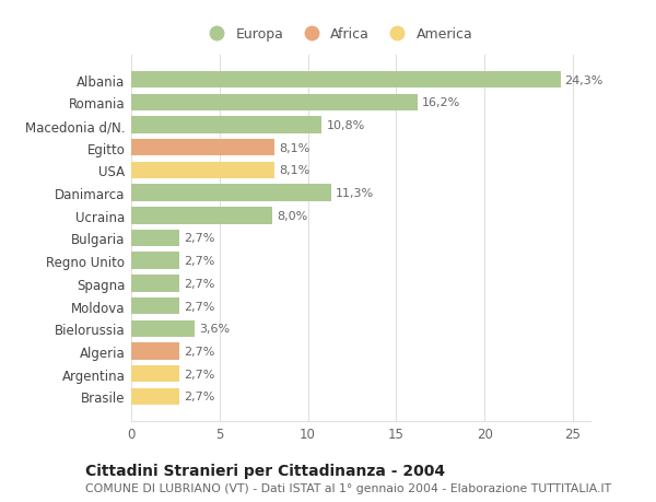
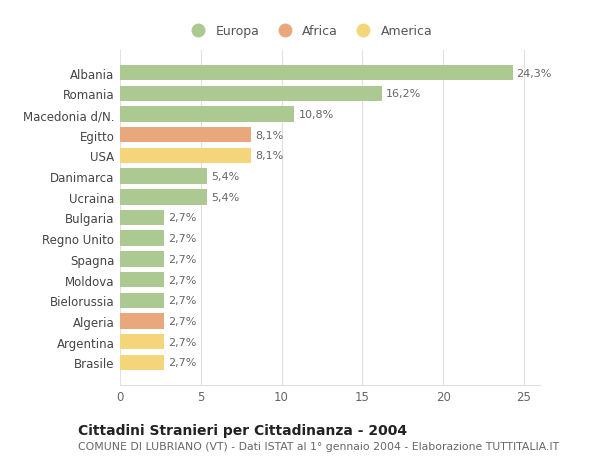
Danimarca: 11,3% -> 5,4%
Ucraina: 8,0% -> 5,4%
Bielorussia: 3,6% -> 2,7%
